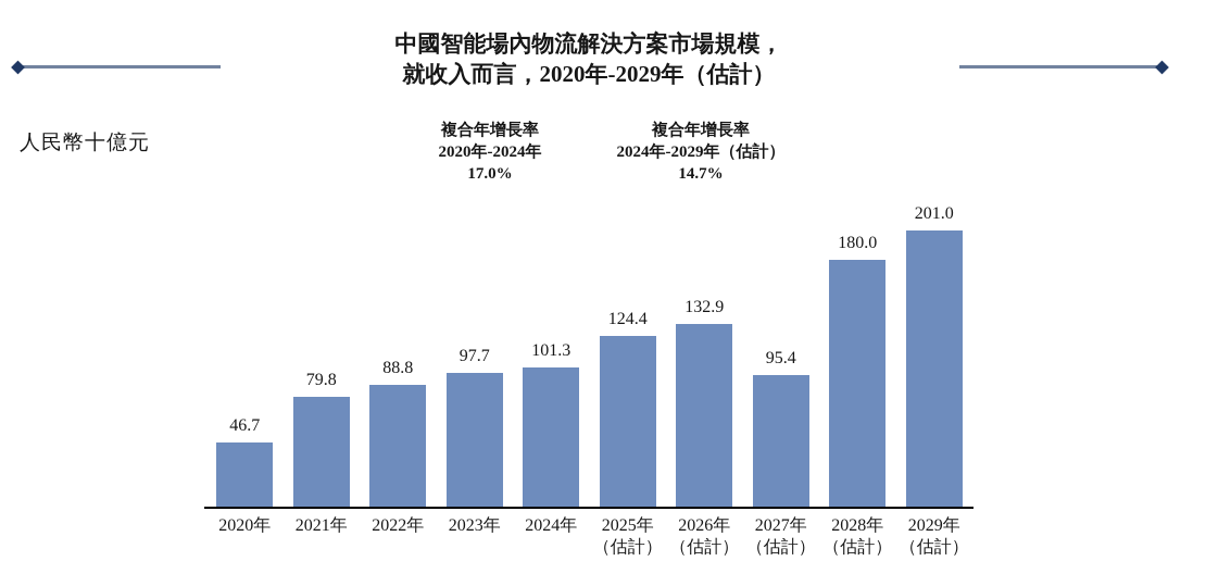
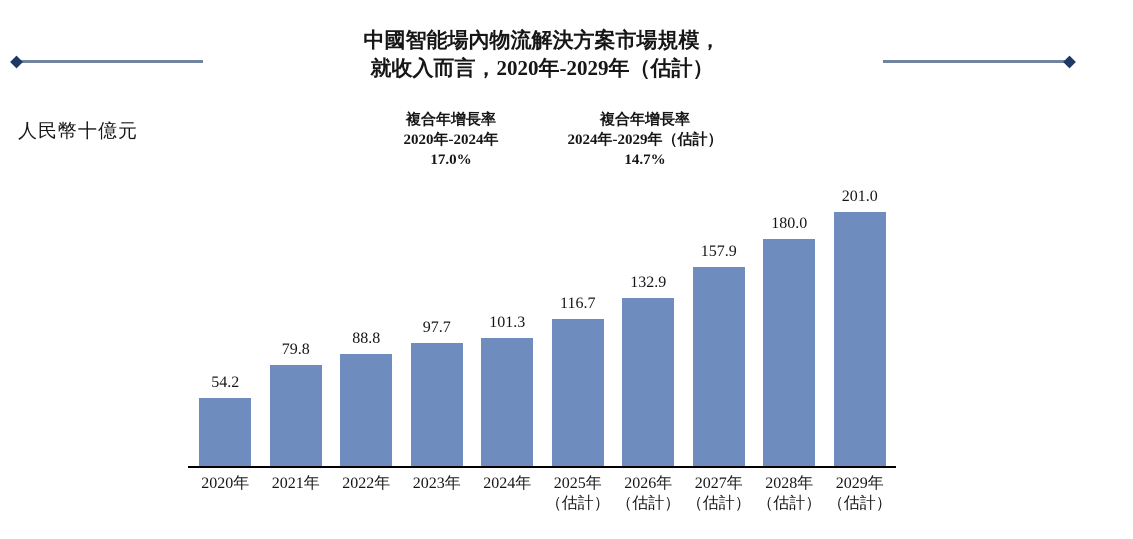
2020年: 46.7 -> 54.2
2025年: 124.4 -> 116.7
2027年: 95.4 -> 157.9
